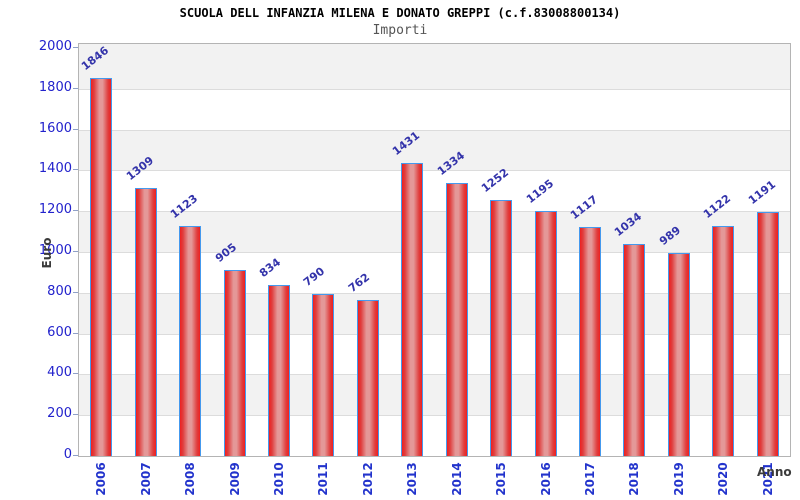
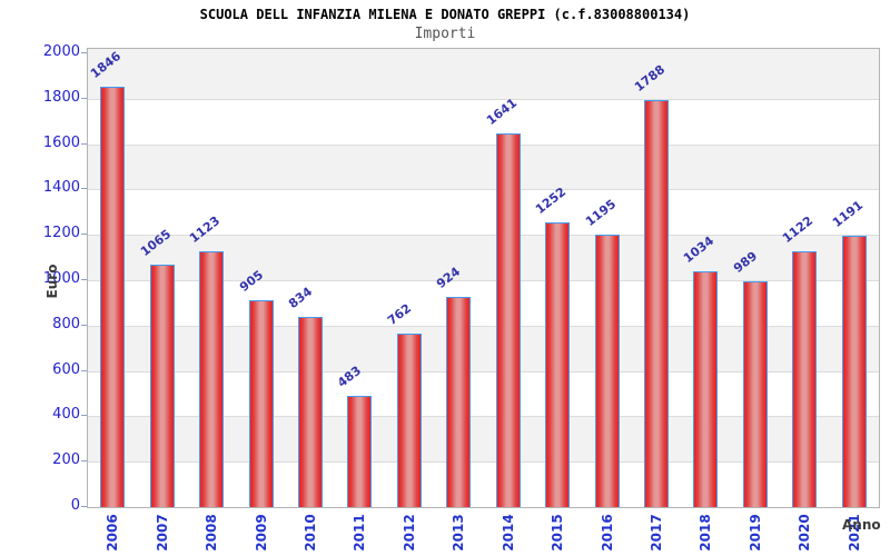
2007: 1309 -> 1065
2011: 790 -> 483
2013: 1431 -> 924
2014: 1334 -> 1641
2017: 1117 -> 1788
